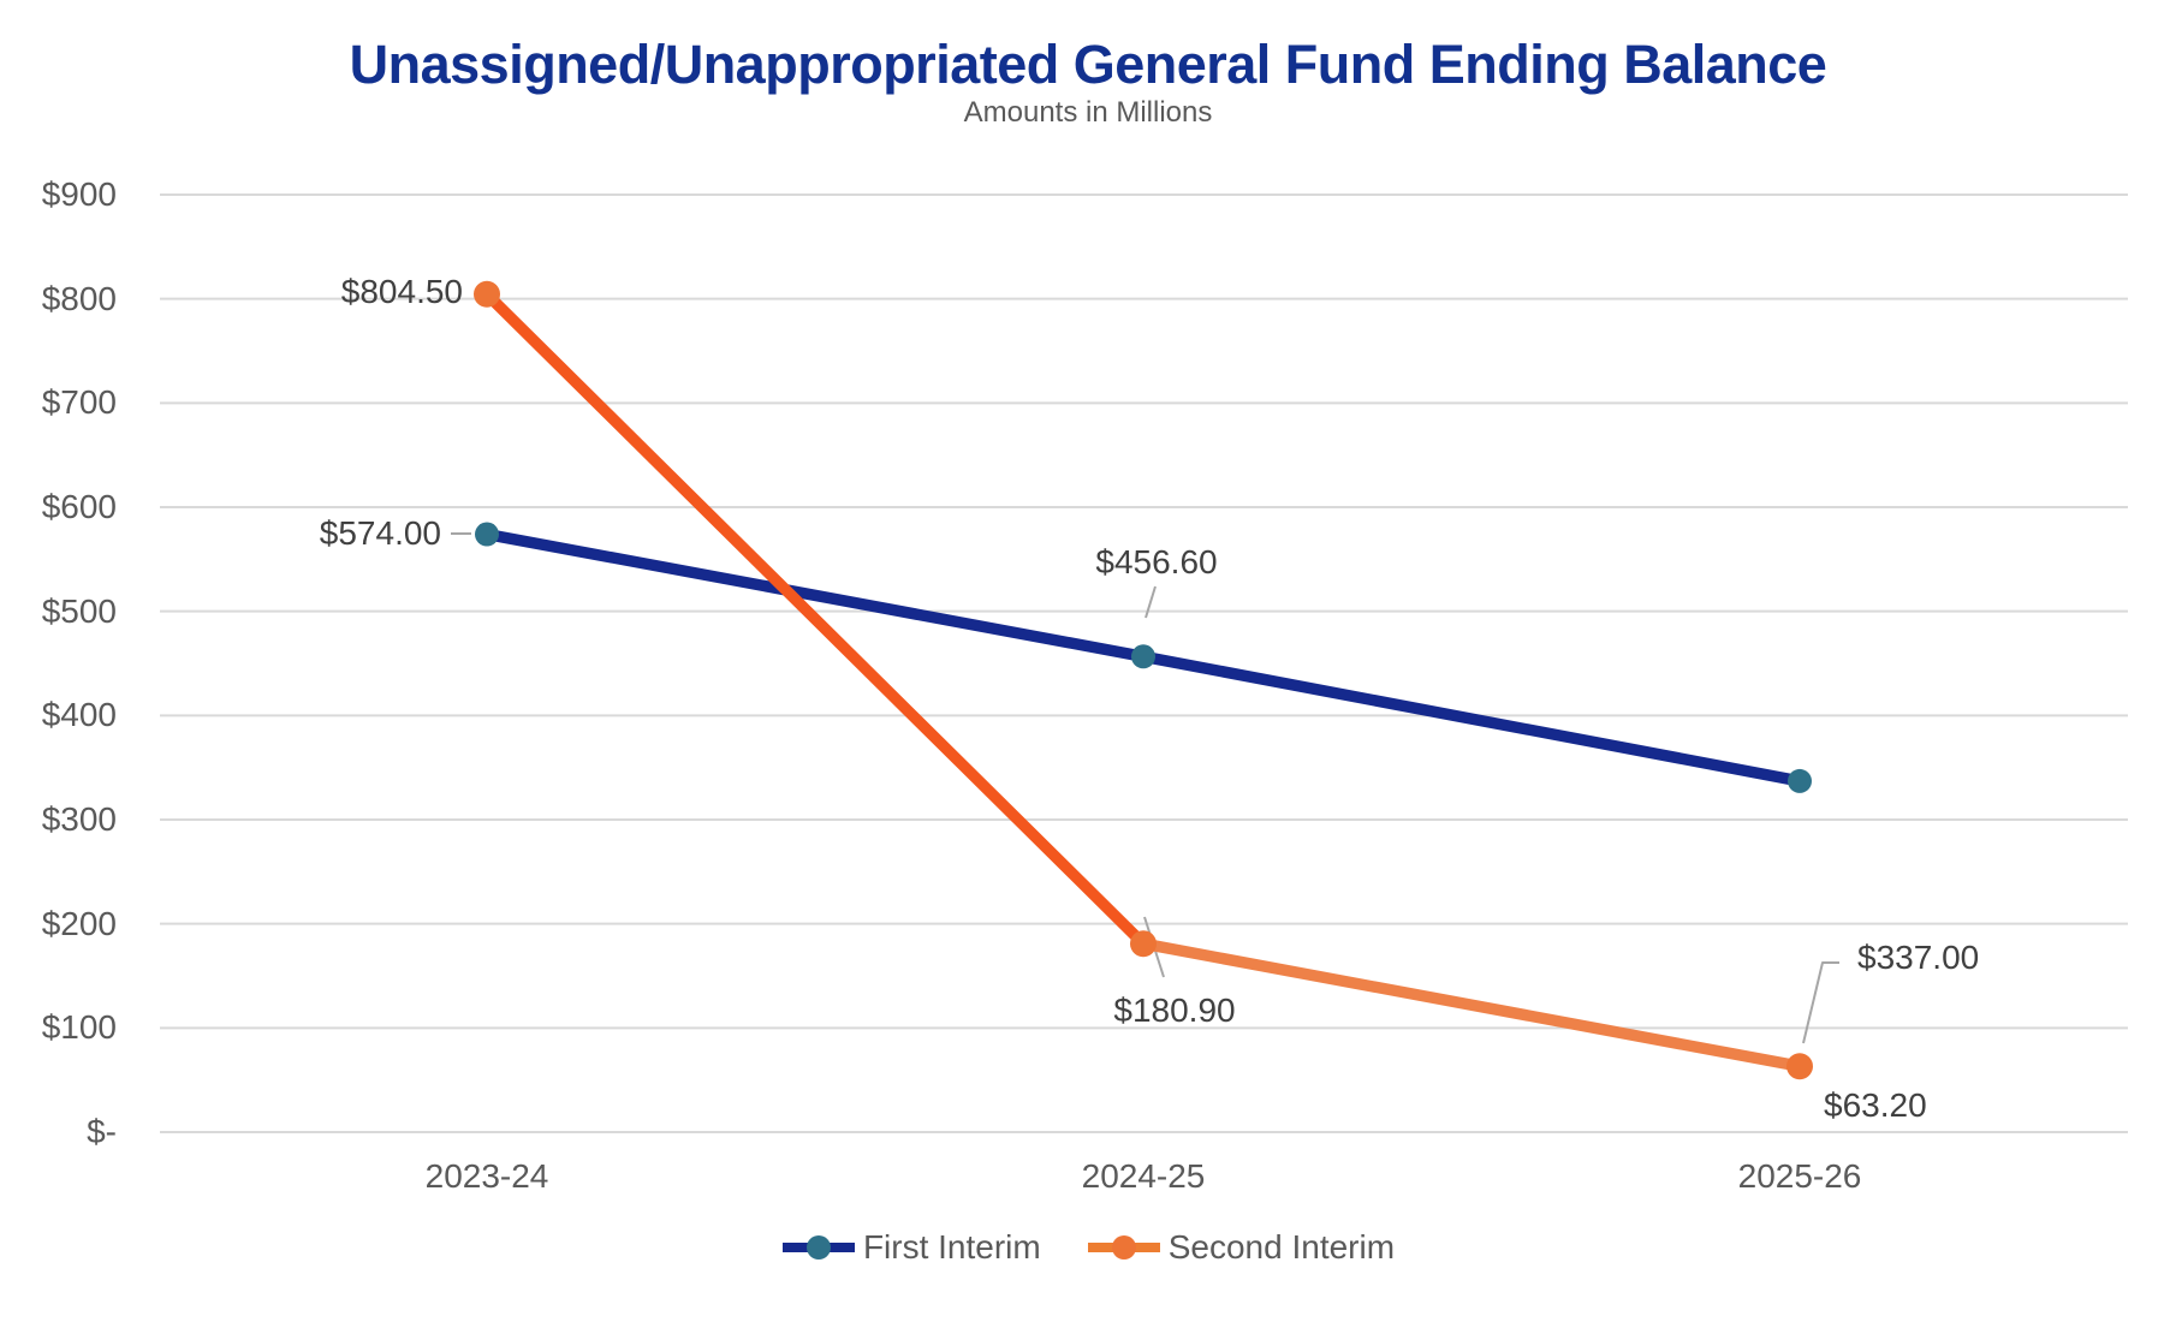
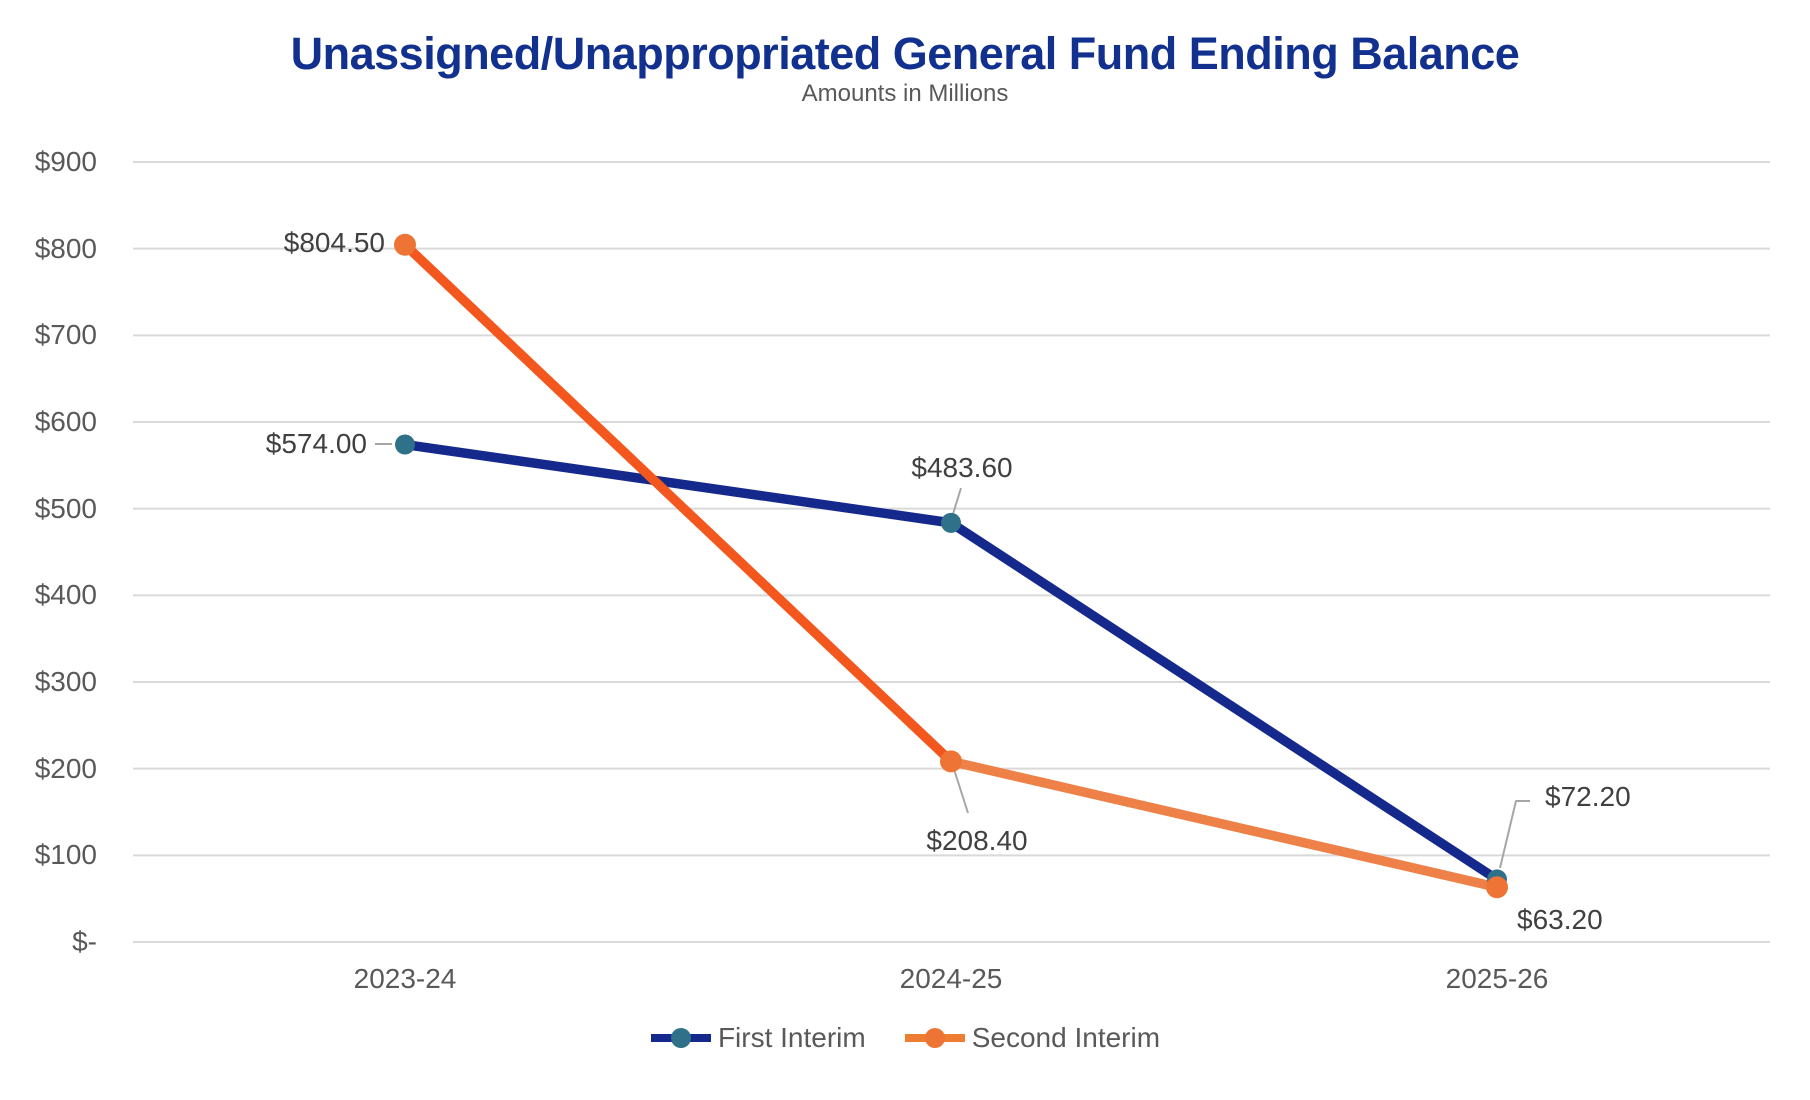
First Interim/2024-25: $456.60 -> $483.60
Second Interim/2024-25: $180.90 -> $208.40
First Interim/2025-26: $337.00 -> $72.20
